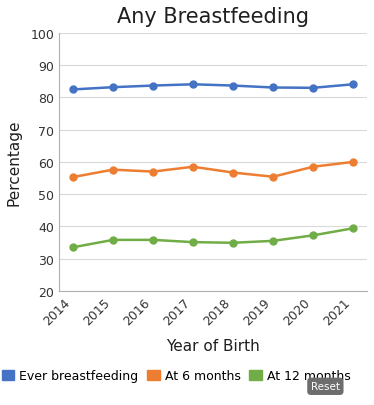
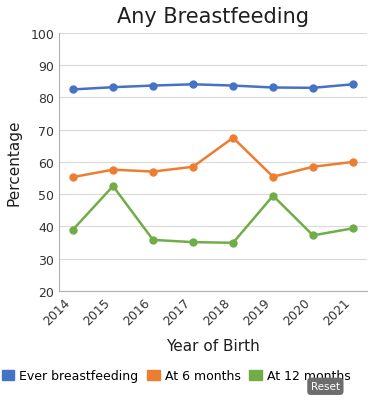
At 12 months/2014: 33.5 -> 39.0
At 12 months/2015: 35.8 -> 52.5
At 6 months/2018: 56.7 -> 67.5
At 12 months/2019: 35.5 -> 49.5
